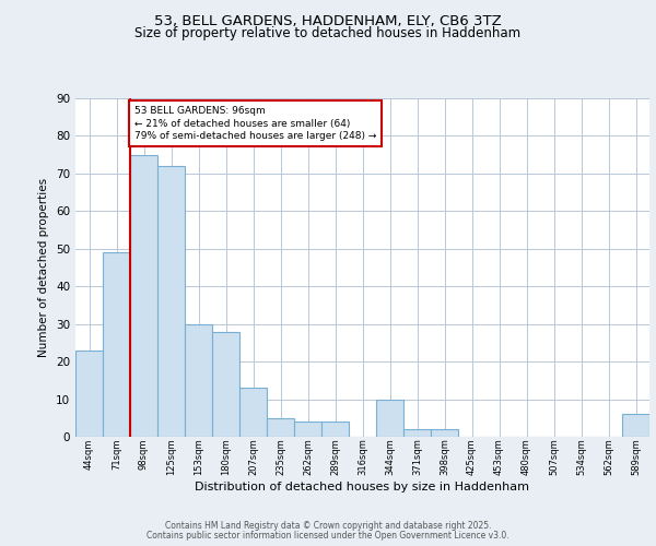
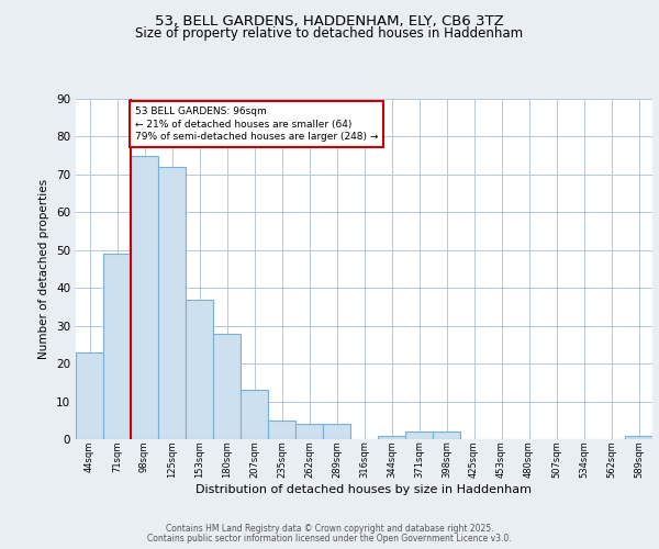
153sqm: 30 -> 37
344sqm: 10 -> 1
589sqm: 6 -> 1
